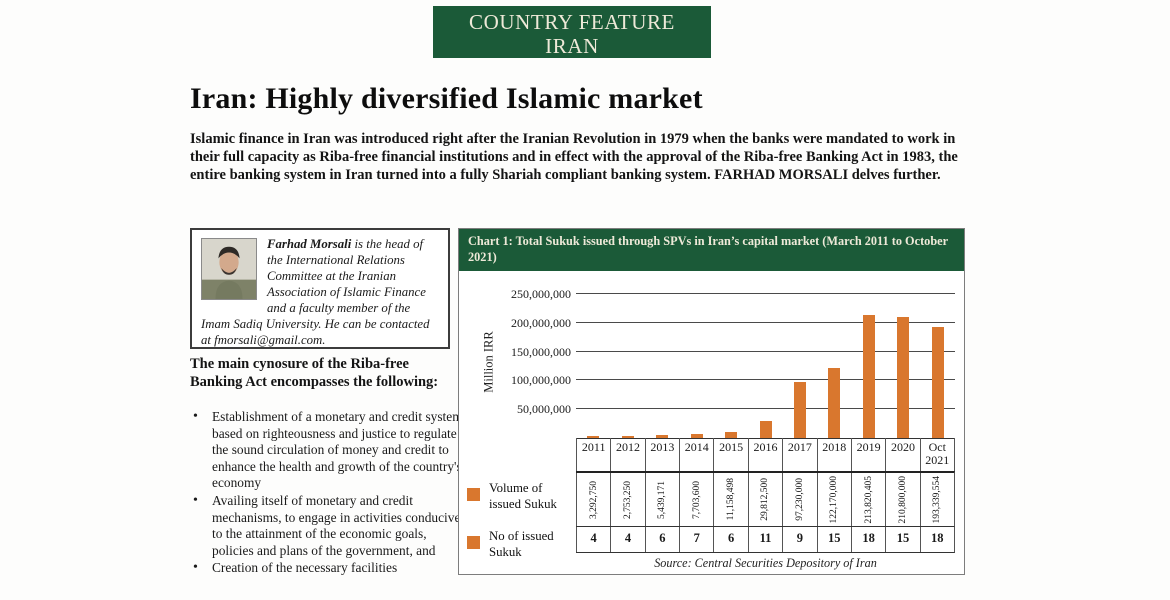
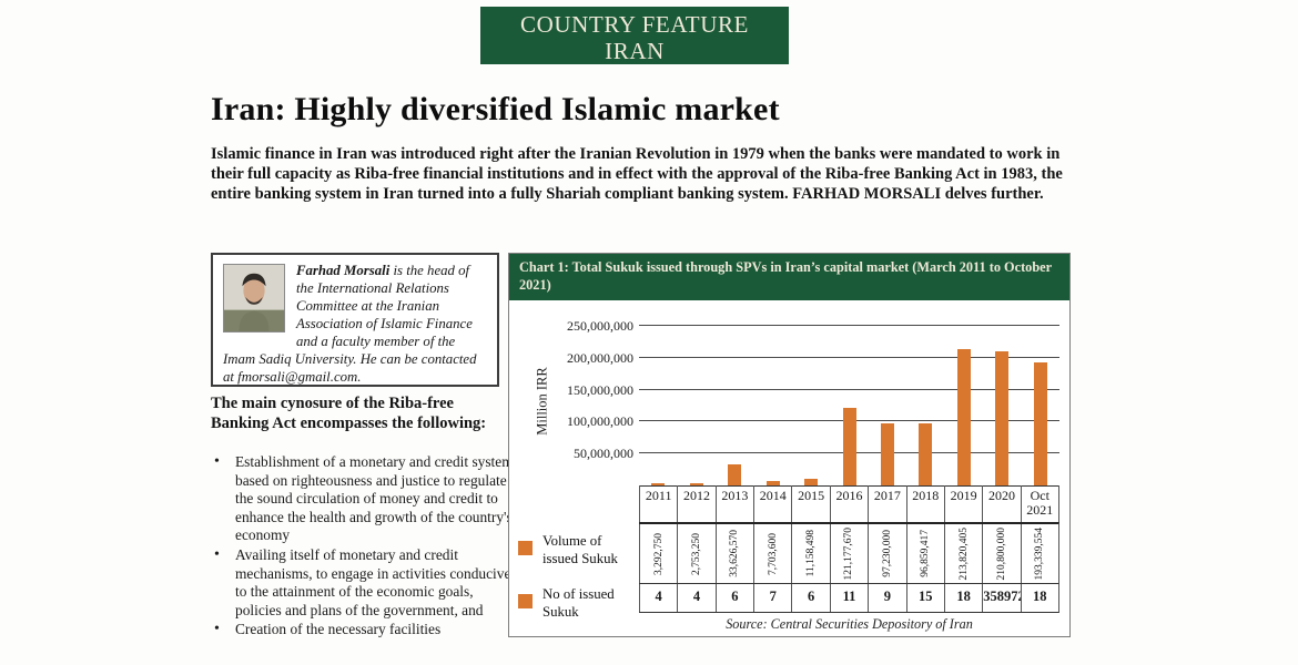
Volume of issued Sukuk/2013: 5,439,171 -> 33,626,570
Volume of issued Sukuk/2016: 29,812,500 -> 121,177,670
Volume of issued Sukuk/2018: 122,170,000 -> 96,859,417
No of issued Sukuk/2020: 15 -> 35897216
